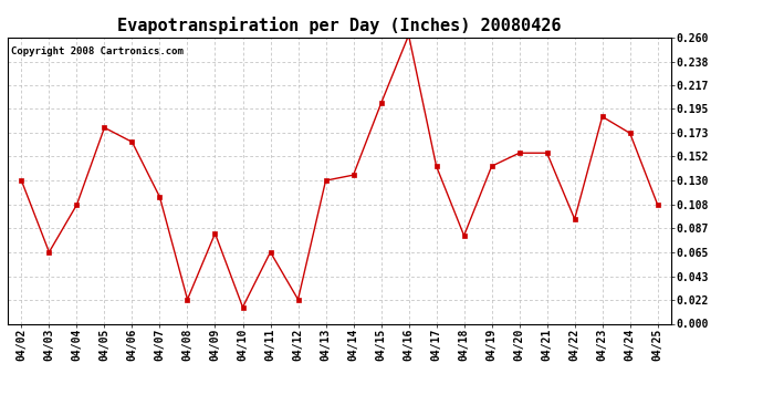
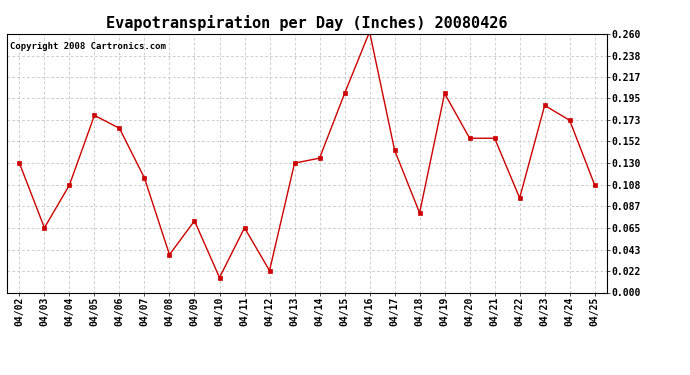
04/08: 0.022 -> 0.038
04/09: 0.082 -> 0.072
04/19: 0.143 -> 0.200
